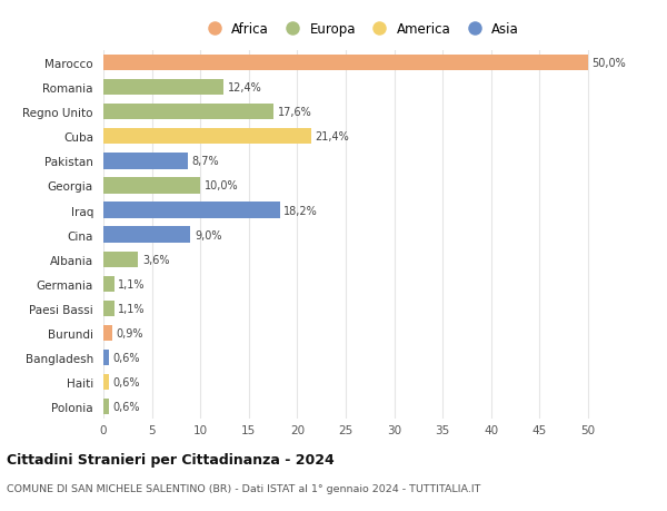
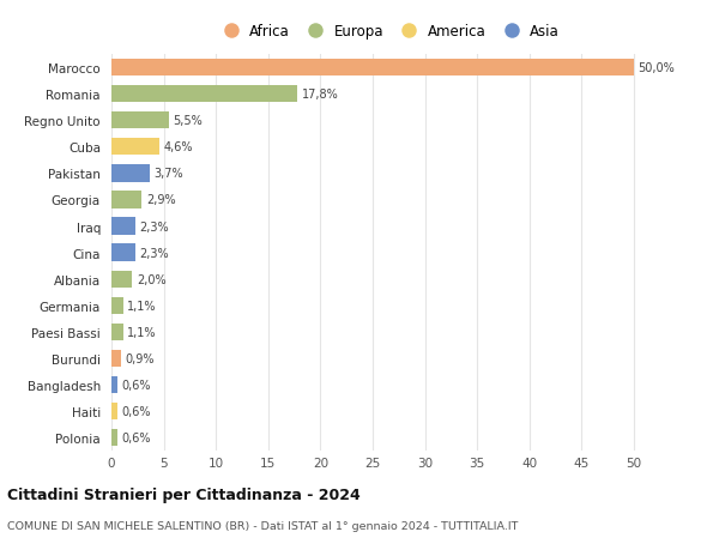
Romania: 12,4% -> 17,8%
Regno Unito: 17,6% -> 5,5%
Cuba: 21,4% -> 4,6%
Pakistan: 8,7% -> 3,7%
Georgia: 10,0% -> 2,9%
Iraq: 18,2% -> 2,3%
Cina: 9,0% -> 2,3%
Albania: 3,6% -> 2,0%
